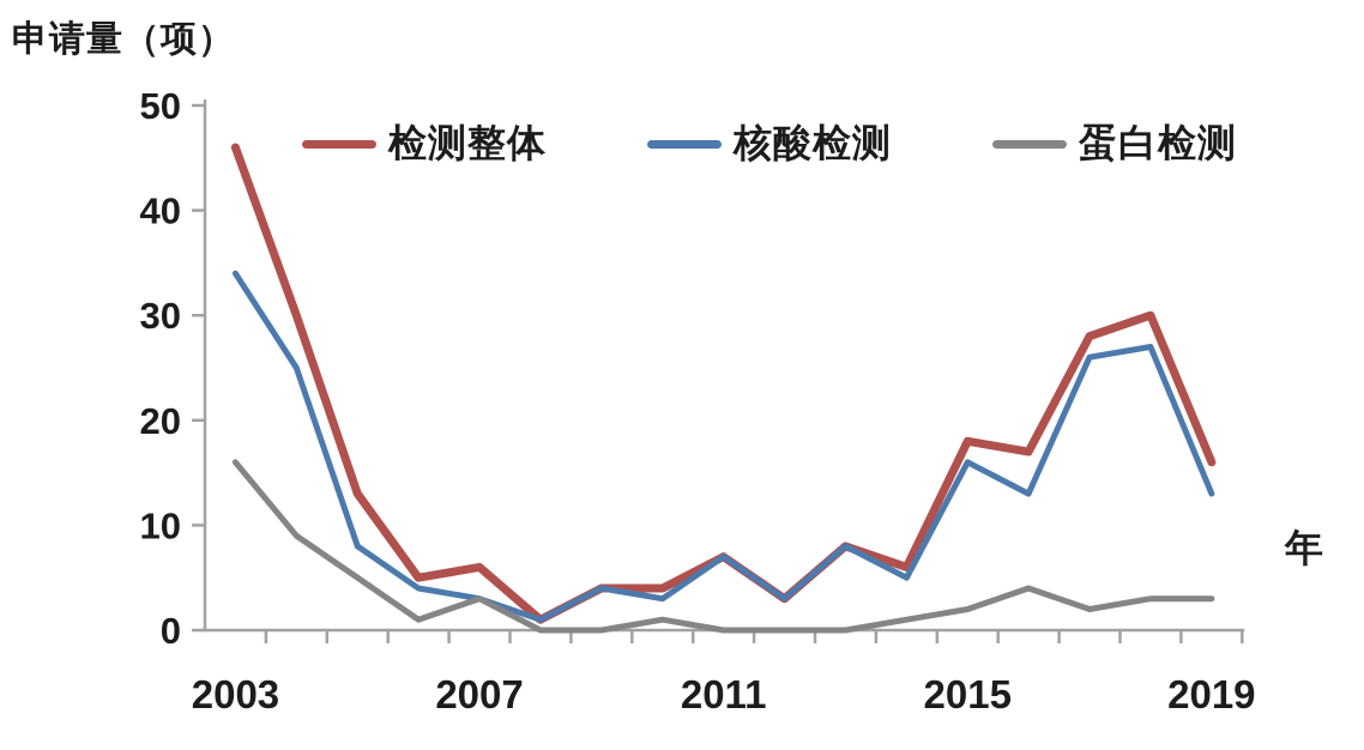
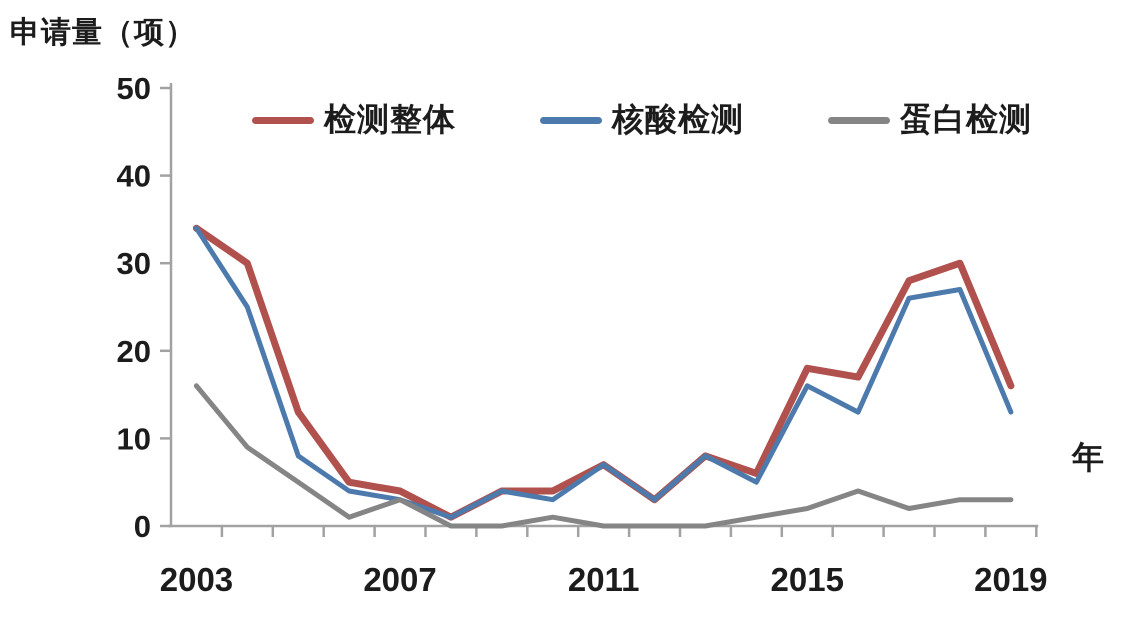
检测整体/2003: 46 -> 34
检测整体/2007: 6 -> 4
